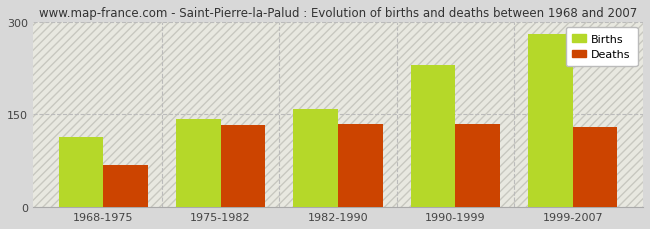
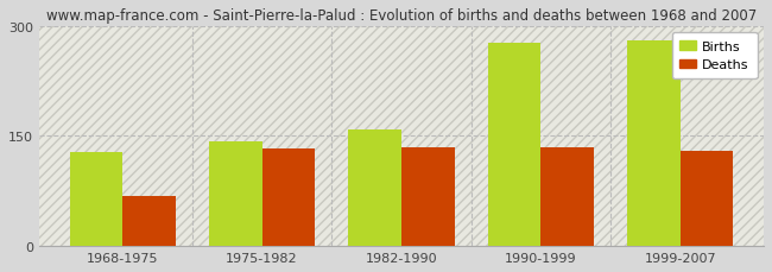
Births/1968-1975: 114 -> 128
Births/1990-1999: 230 -> 277
